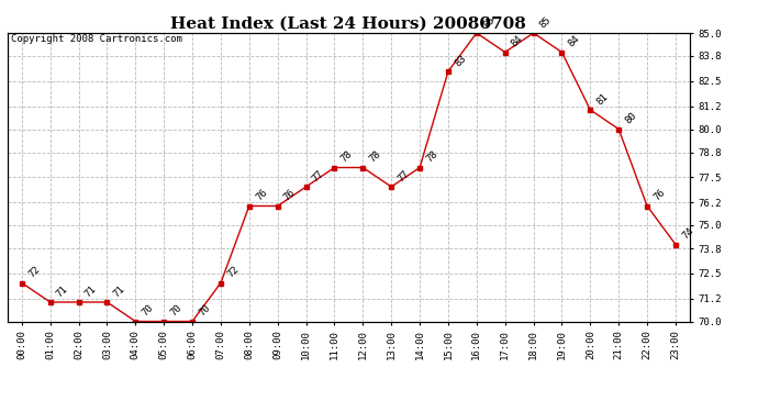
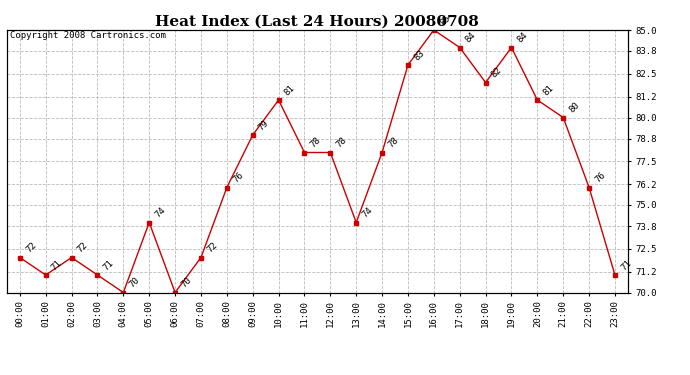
02:00: 71 -> 72
05:00: 70 -> 74
09:00: 76 -> 79
10:00: 77 -> 81
13:00: 77 -> 74
18:00: 85 -> 82
23:00: 74 -> 71
